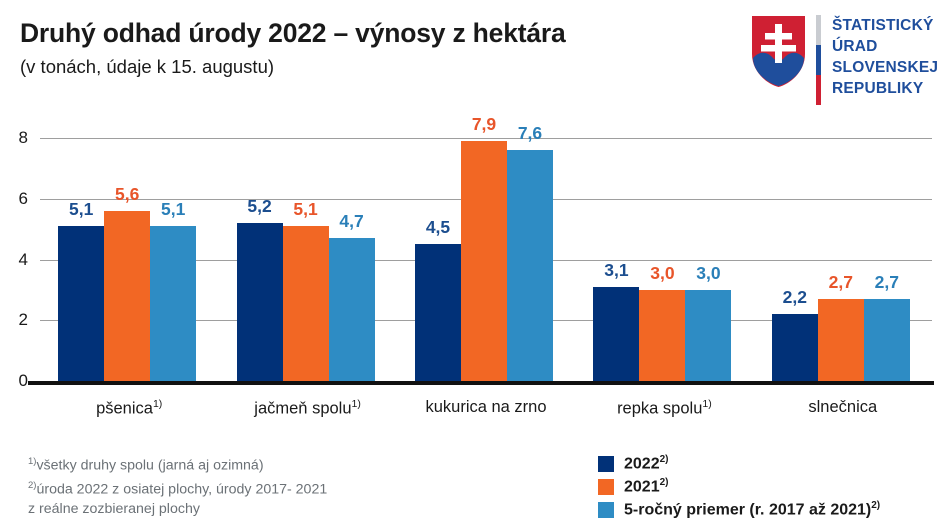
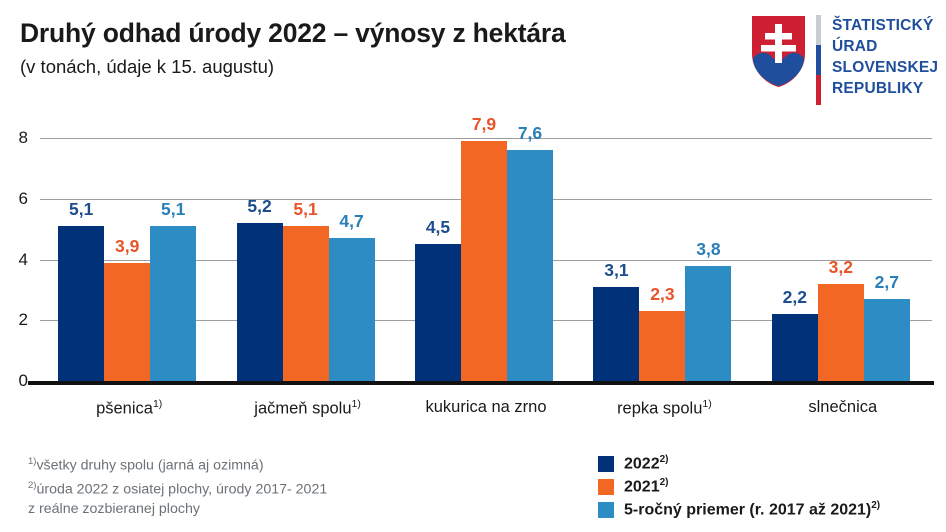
2021/pšenica: 5,6 -> 3,9
2021/repka spolu: 3,0 -> 2,3
5-ročný priemer (r. 2017 až 2021)/repka spolu: 3,0 -> 3,8
2021/slnečnica: 2,7 -> 3,2
